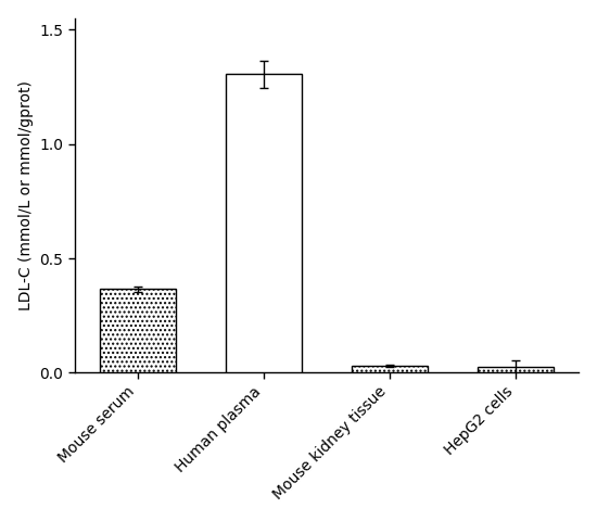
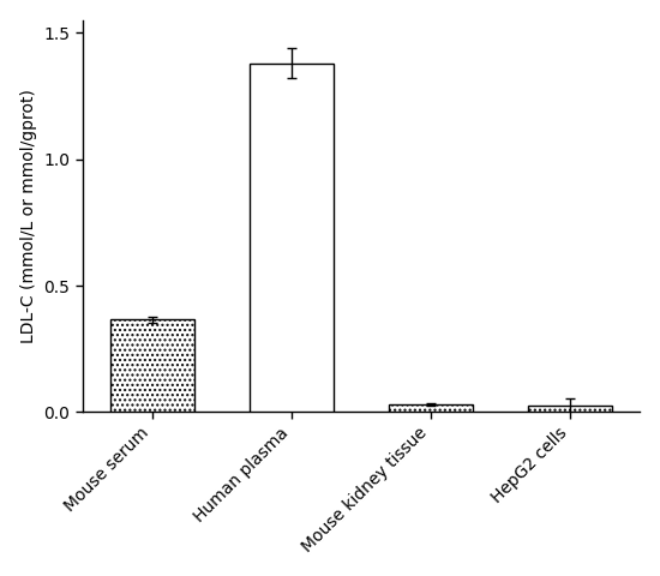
Human plasma: 1.305 -> 1.380
